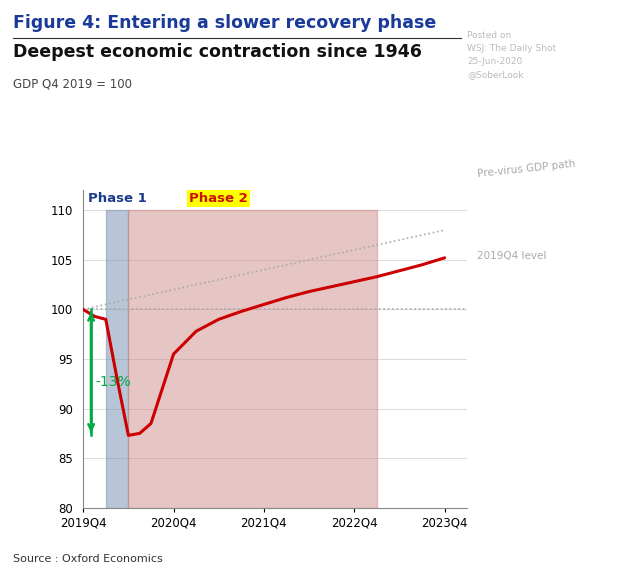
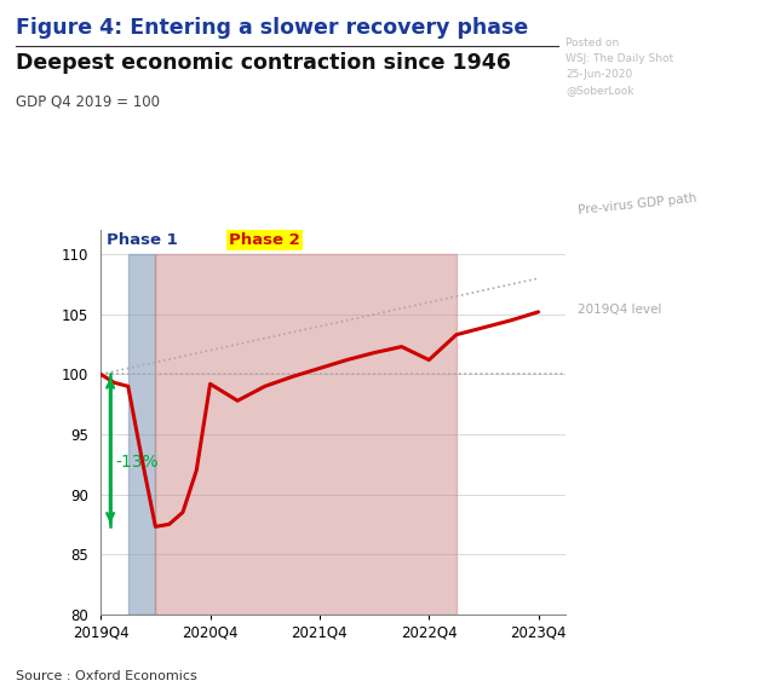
2020Q4: 95.5 -> 99.2
2022Q4: 102.8 -> 101.2
